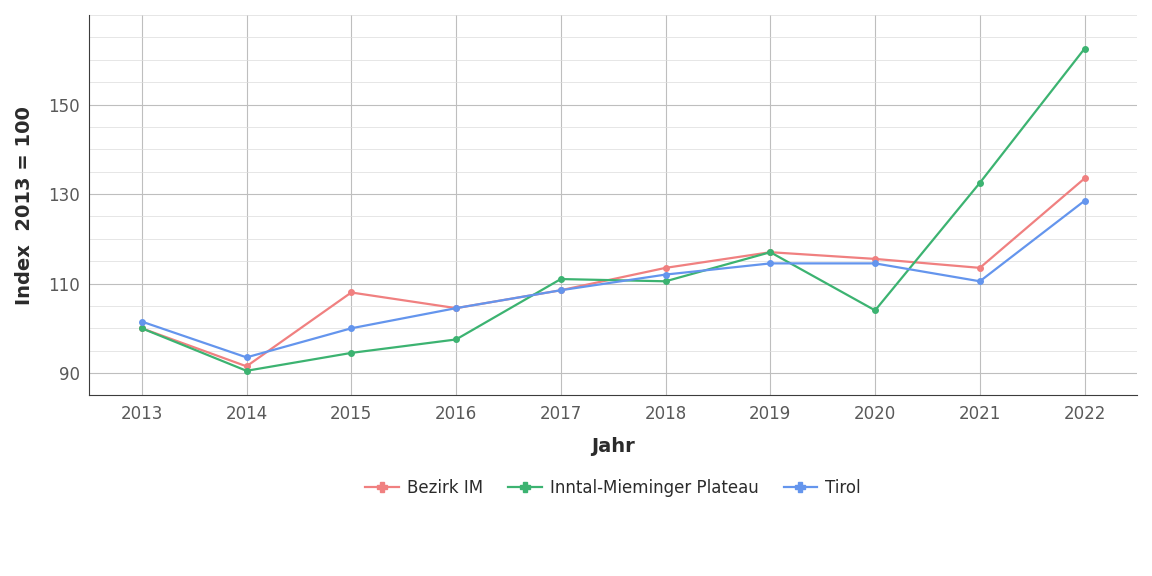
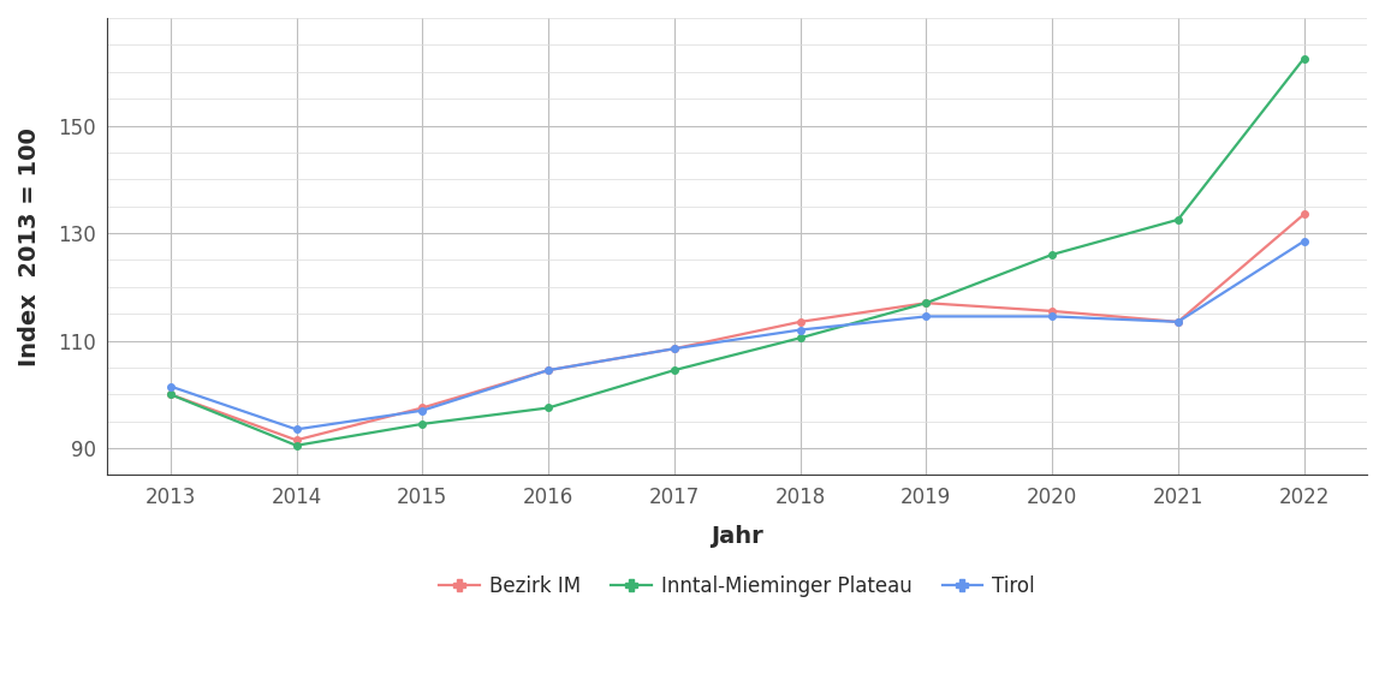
Bezirk IM/2015: 108.0 -> 97.5
Tirol/2015: 100.0 -> 97.0
Inntal-Mieminger Plateau/2017: 111.0 -> 104.5
Inntal-Mieminger Plateau/2020: 104.0 -> 126.0
Tirol/2021: 110.5 -> 113.5
